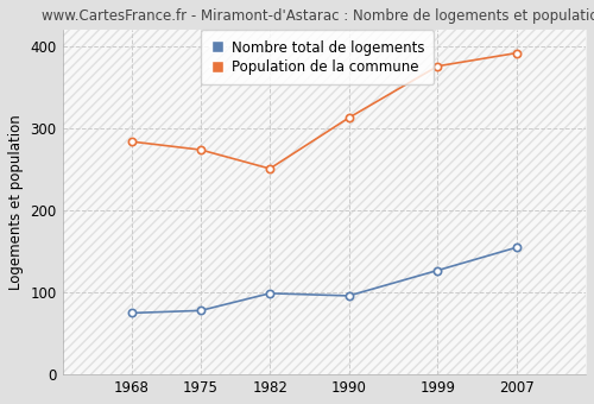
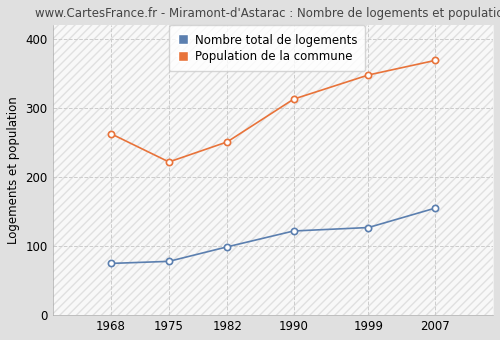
Population de la commune/1968: 284 -> 263
Population de la commune/1975: 274 -> 222
Nombre total de logements/1990: 96 -> 122
Population de la commune/1999: 376 -> 348
Population de la commune/2007: 392 -> 369
